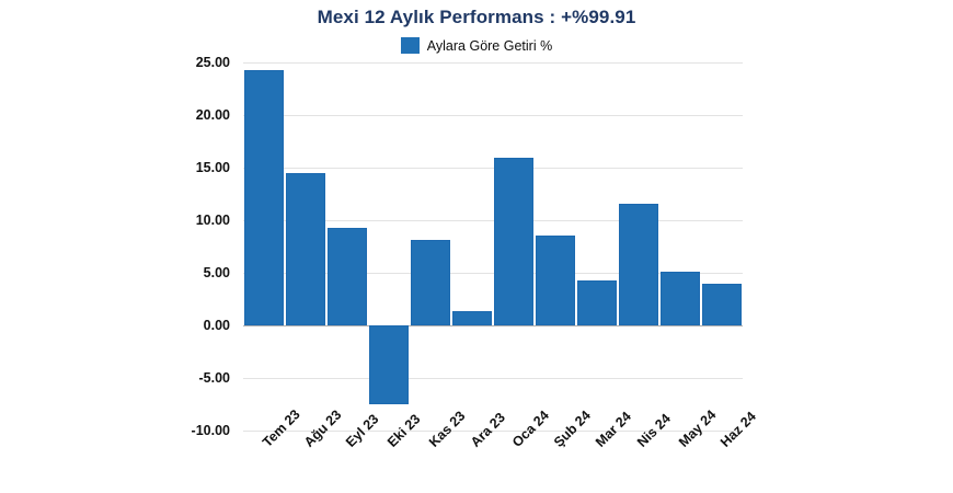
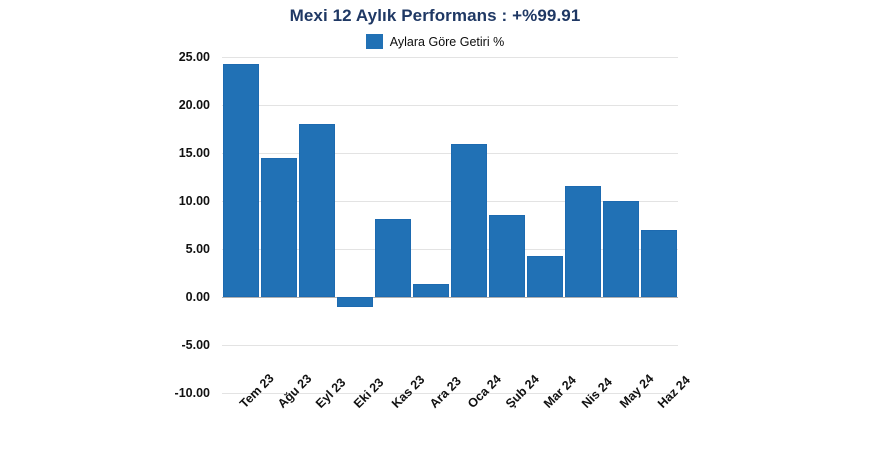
Eyl 23: 9 -> 18
Eki 23: -8 -> -1
May 24: 5 -> 10
Haz 24: 4 -> 7
